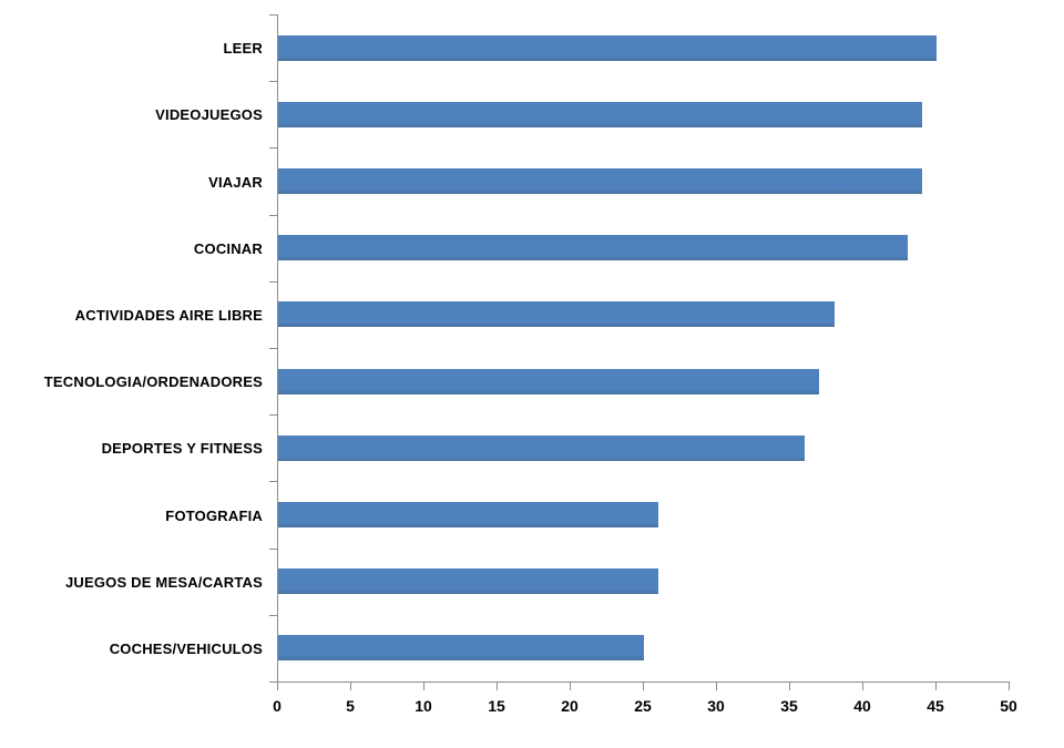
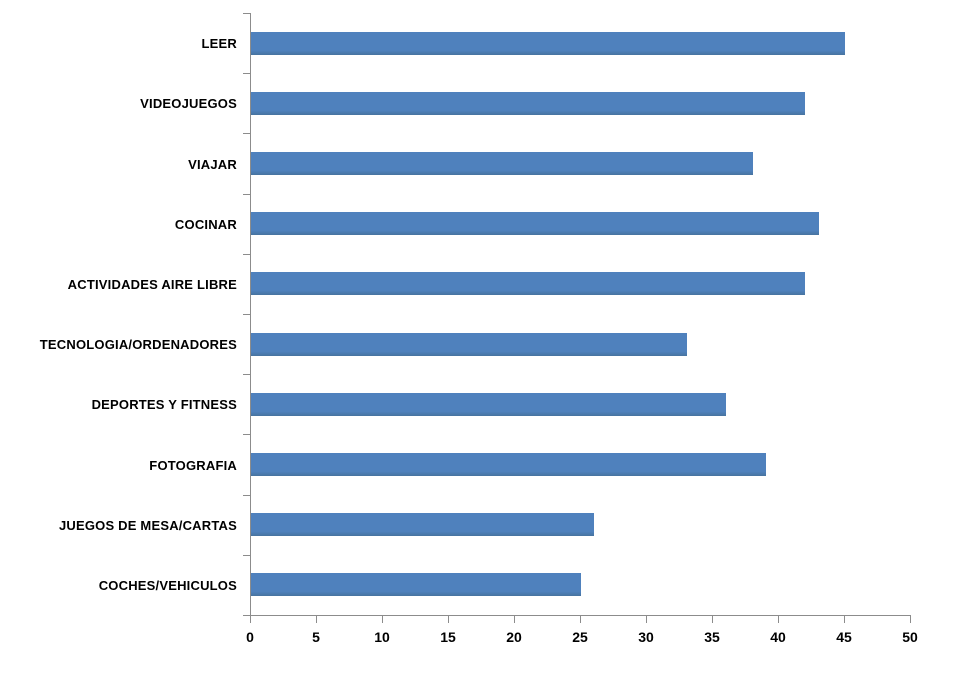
VIDEOJUEGOS: 44 -> 42
VIAJAR: 44 -> 38
ACTIVIDADES AIRE LIBRE: 38 -> 42
TECNOLOGIA/ORDENADORES: 37 -> 33
FOTOGRAFIA: 26 -> 39
